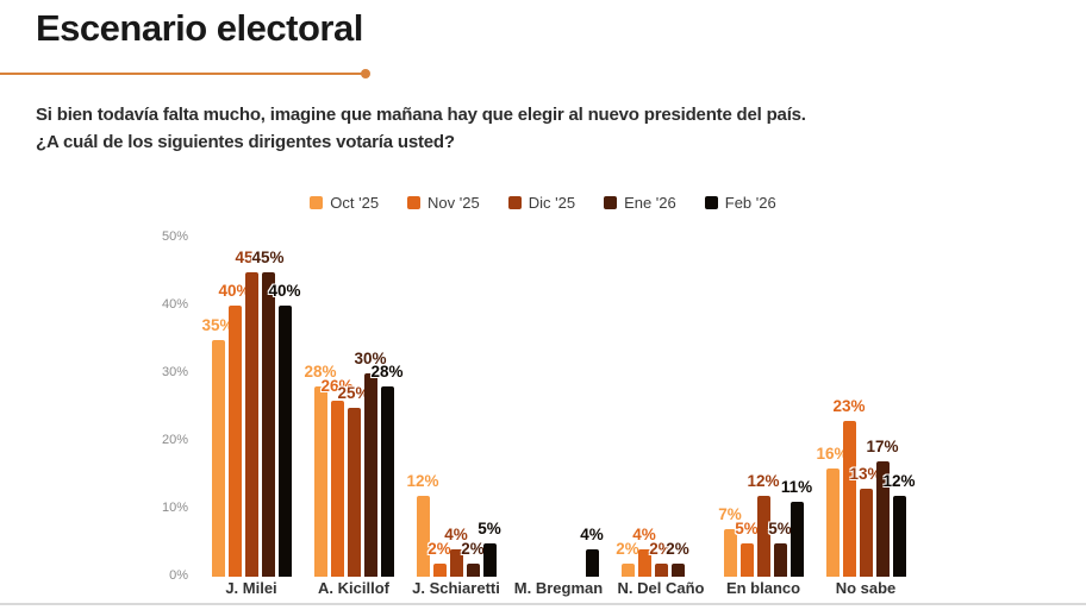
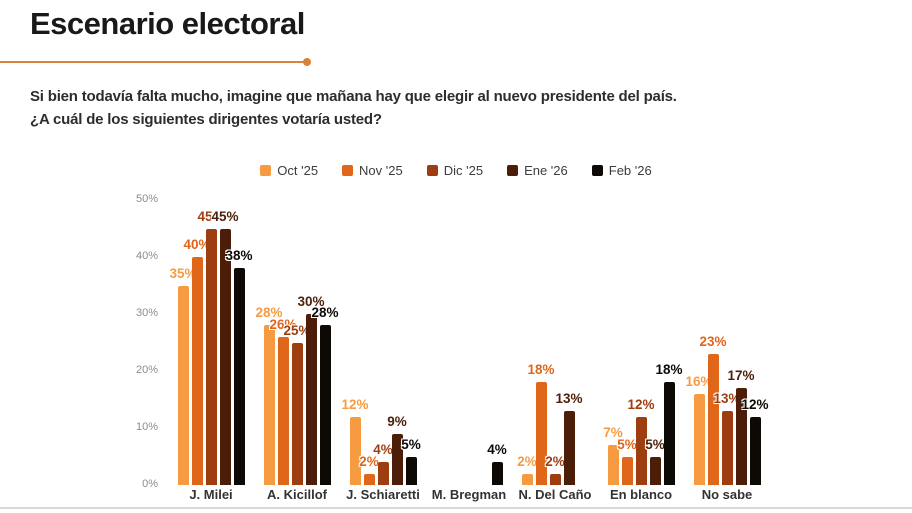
Feb '26/J. Milei: 40% -> 38%
Ene '26/J. Schiaretti: 2% -> 9%
Nov '25/N. Del Caño: 4% -> 18%
Ene '26/N. Del Caño: 2% -> 13%
Feb '26/En blanco: 11% -> 18%
